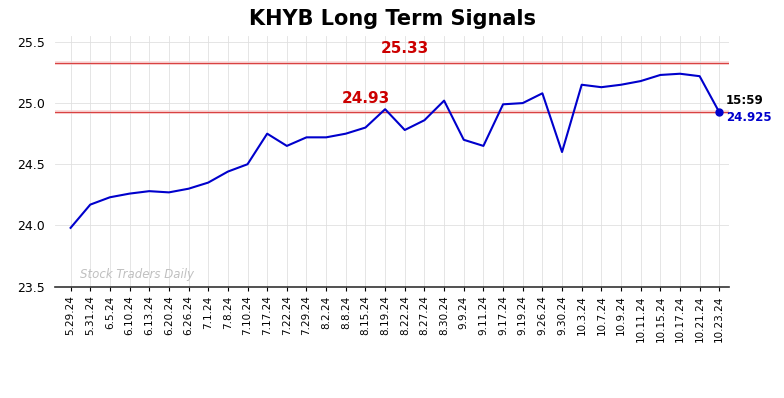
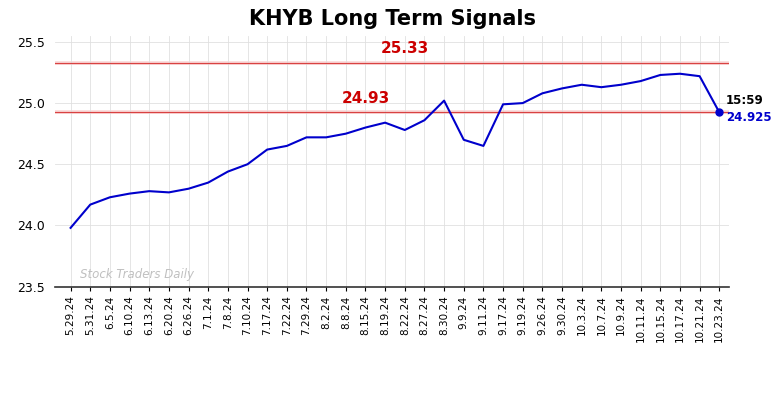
7.17.24: 24.75 -> 24.62
8.19.24: 24.95 -> 24.84
9.30.24: 24.60 -> 25.12
